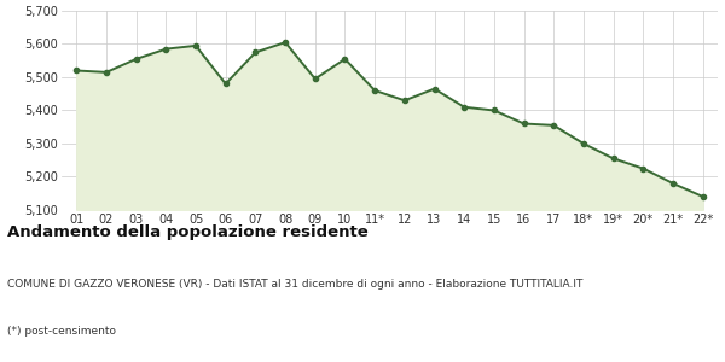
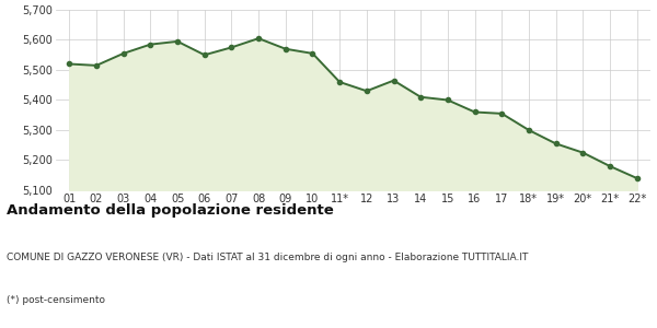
06: 5,480 -> 5,550
09: 5,495 -> 5,570
